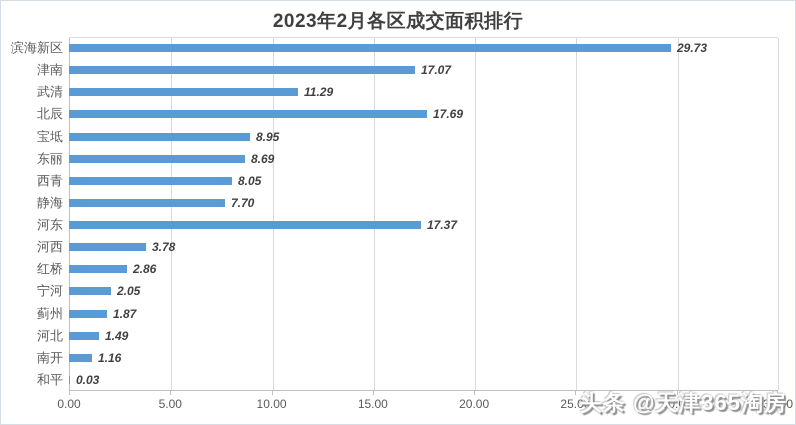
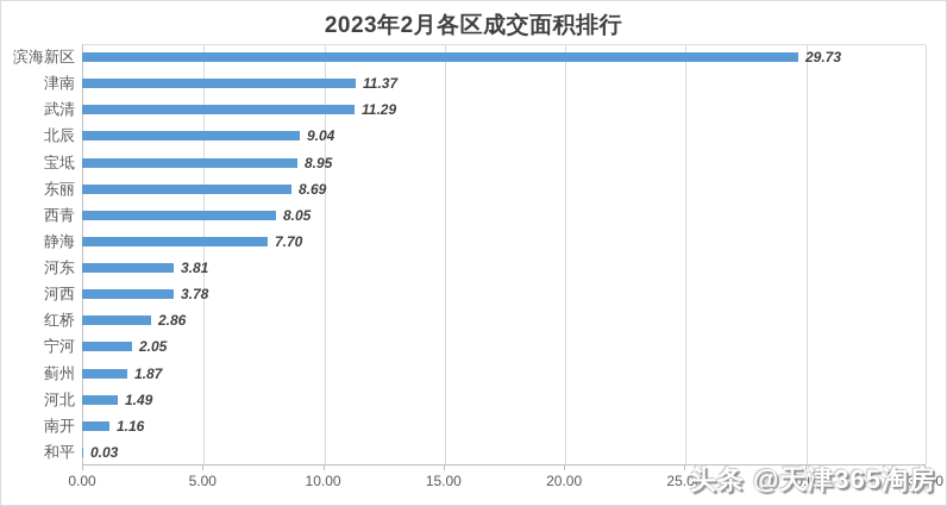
津南: 17.07 -> 11.37
北辰: 17.69 -> 9.04
河东: 17.37 -> 3.81
